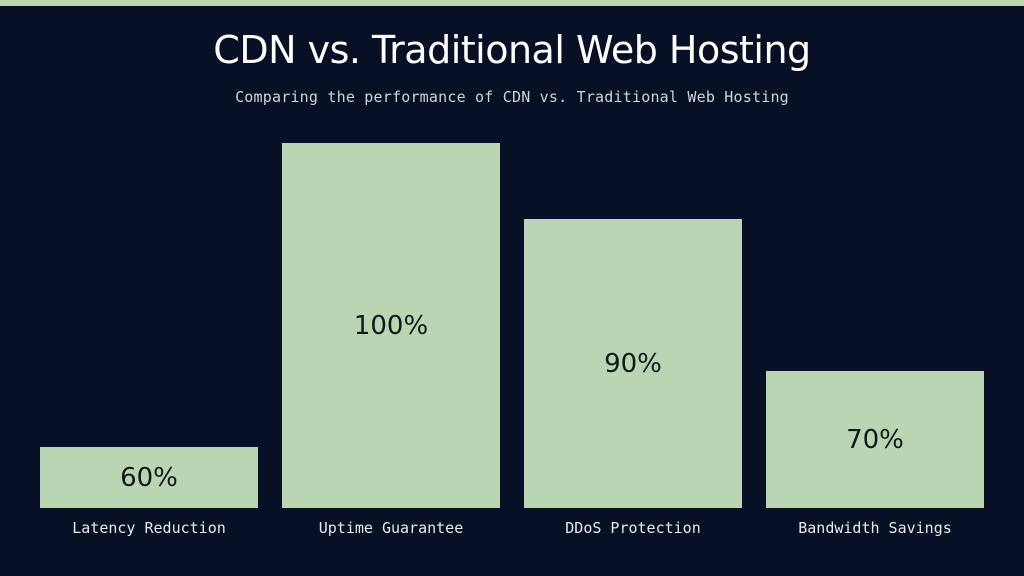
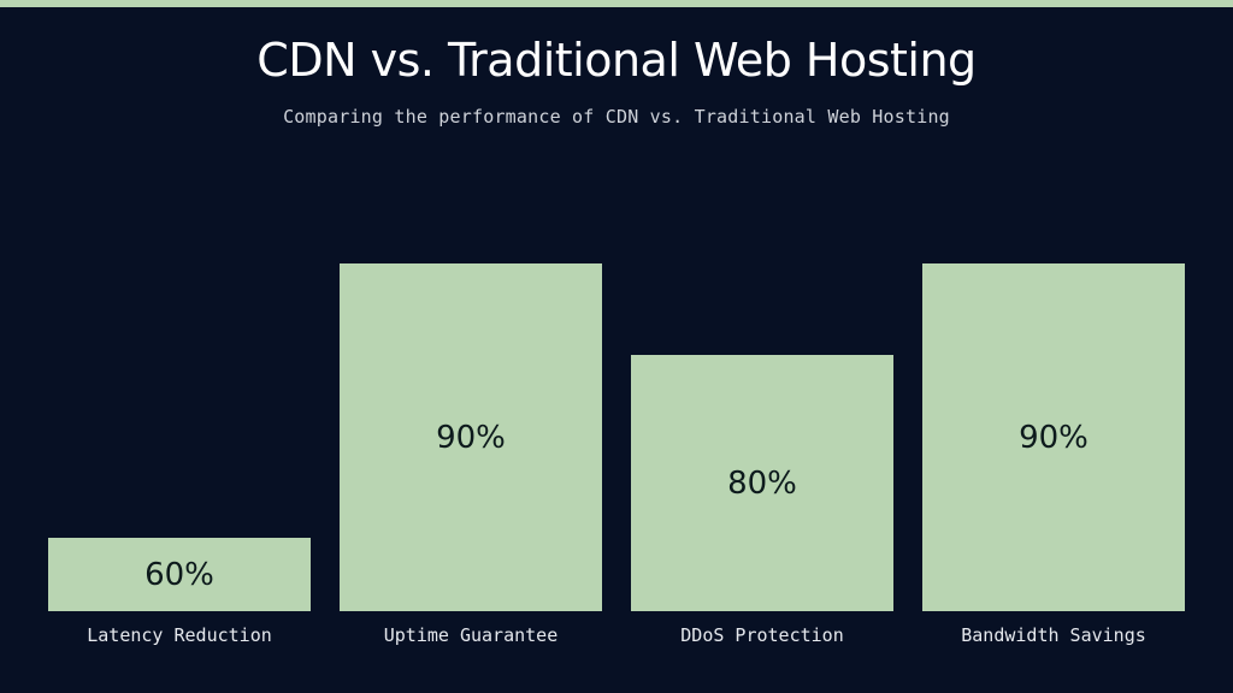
Uptime Guarantee: 100% -> 90%
DDoS Protection: 90% -> 80%
Bandwidth Savings: 70% -> 90%
